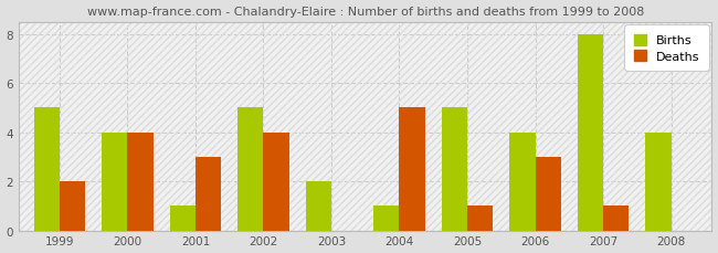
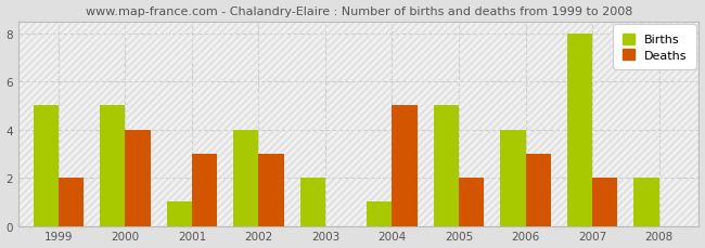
Births/2000: 4 -> 5
Births/2002: 5 -> 4
Deaths/2002: 4 -> 3
Deaths/2005: 1 -> 2
Deaths/2007: 1 -> 2
Births/2008: 4 -> 2
